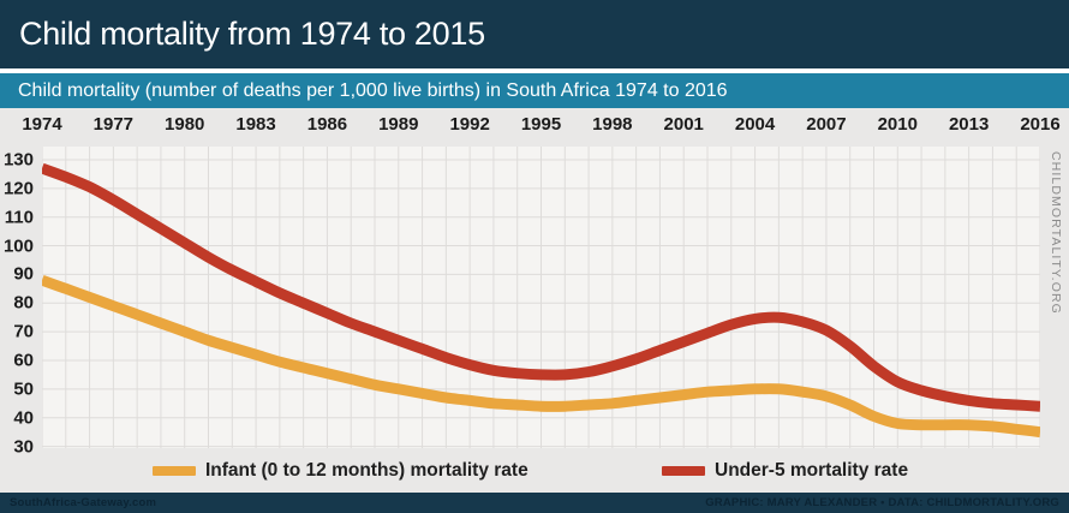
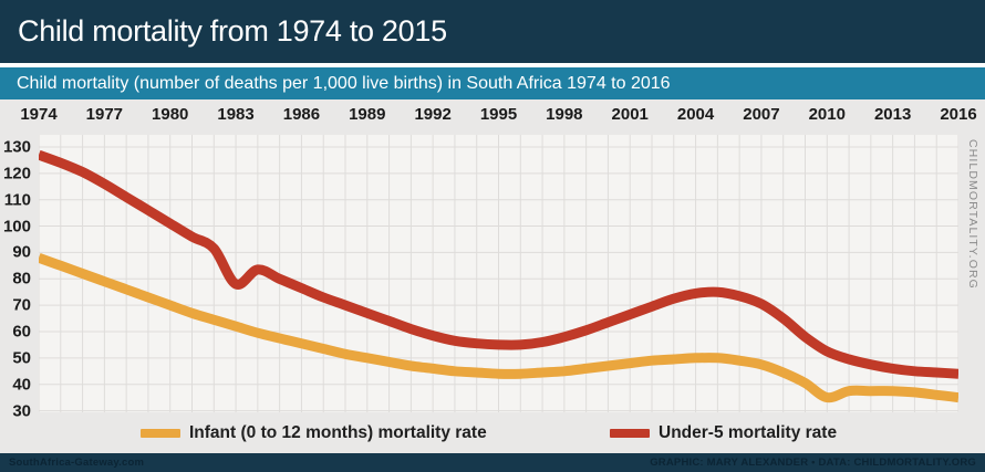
Under-5 mortality rate/1983: 88 -> 78
Infant (0 to 12 months) mortality rate/2010: 38 -> 35
